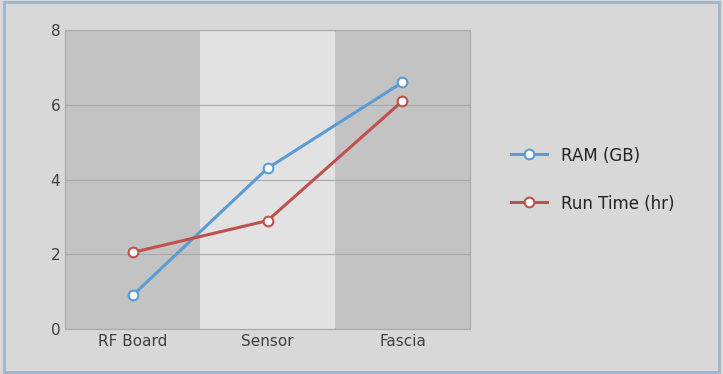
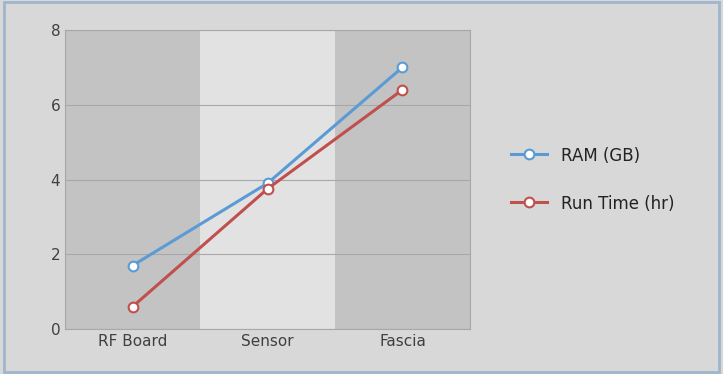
RAM (GB)/RF Board: 0.9 -> 1.7
Run Time (hr)/RF Board: 2.05 -> 0.60
RAM (GB)/Sensor: 4.3 -> 3.9
Run Time (hr)/Sensor: 2.90 -> 3.75
RAM (GB)/Fascia: 6.6 -> 7.0
Run Time (hr)/Fascia: 6.10 -> 6.40
